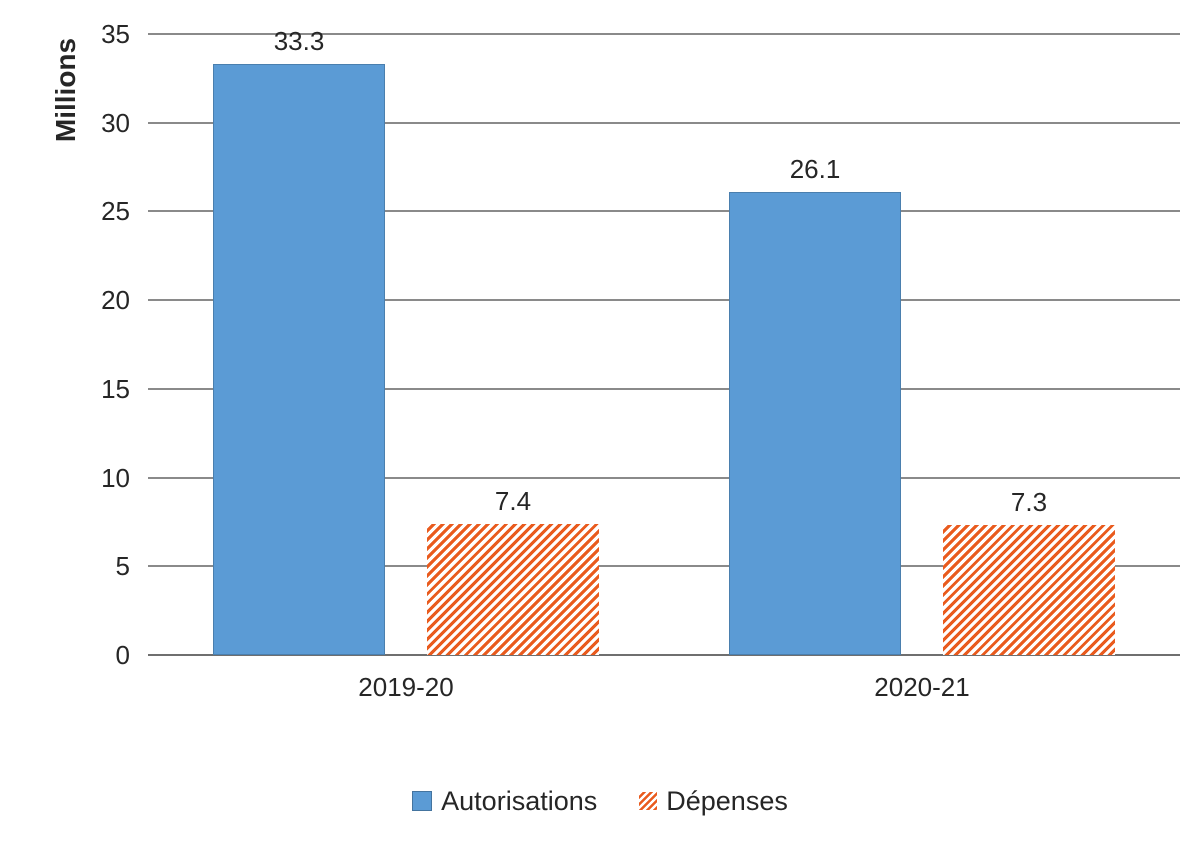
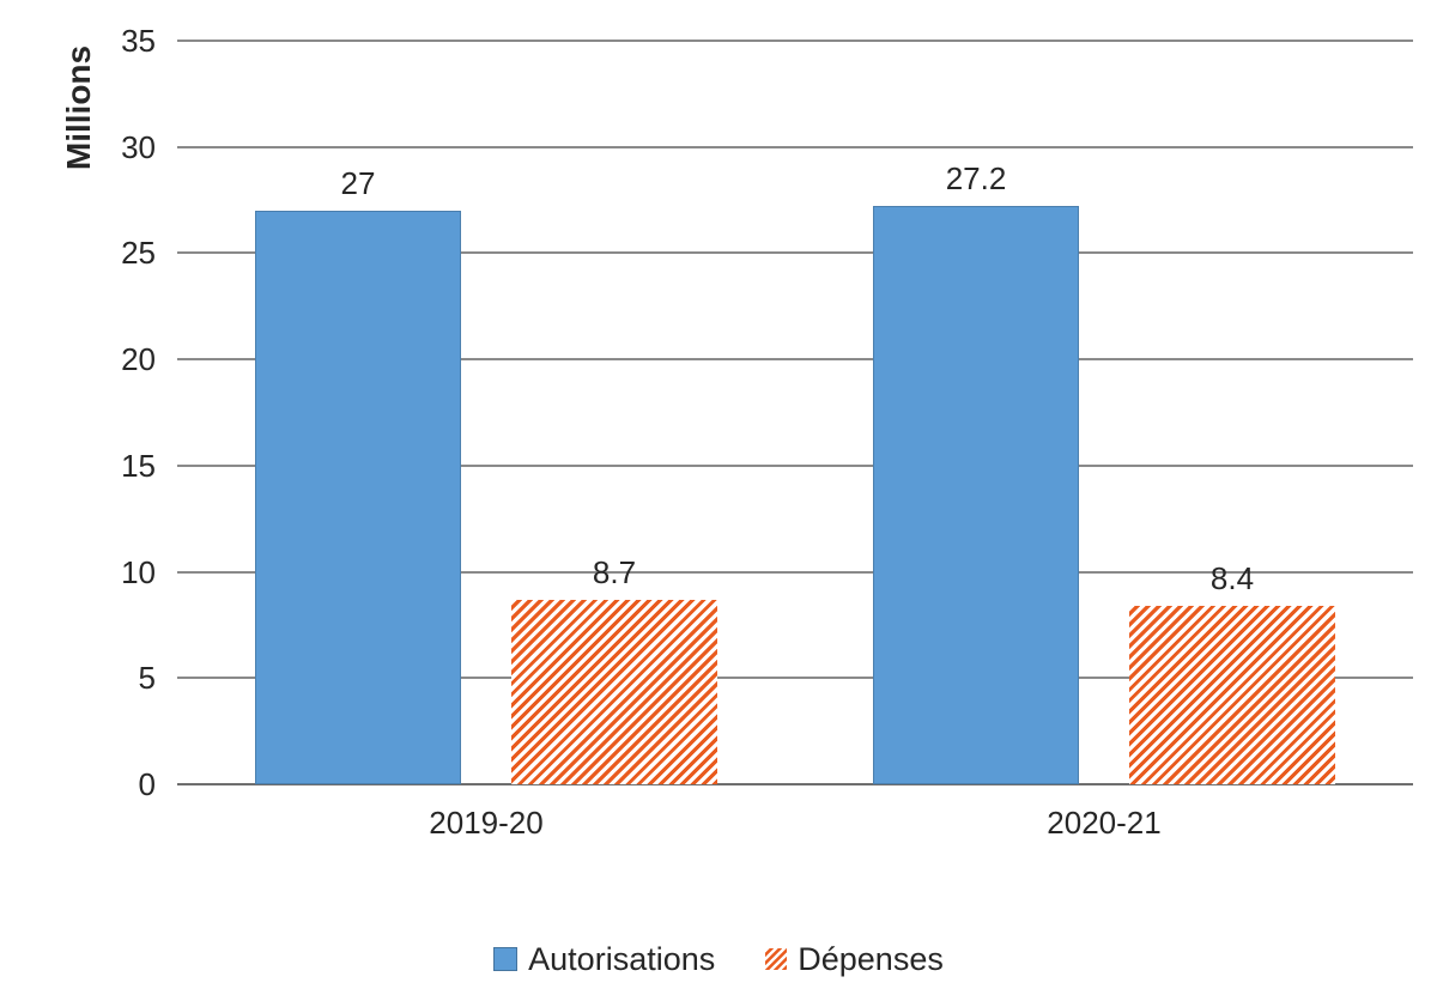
Autorisations/2019-20: 33.3 -> 27
Dépenses/2019-20: 7.4 -> 8.7
Autorisations/2020-21: 26.1 -> 27.2
Dépenses/2020-21: 7.3 -> 8.4
